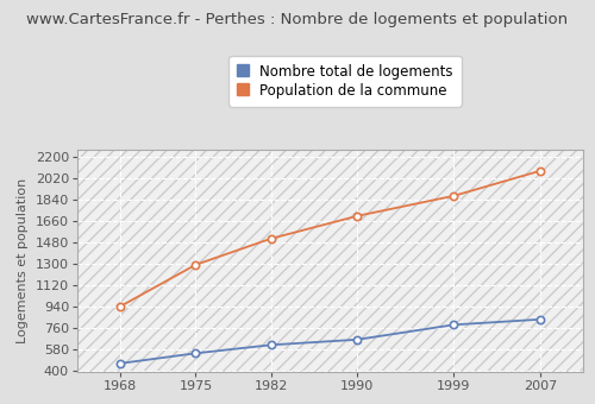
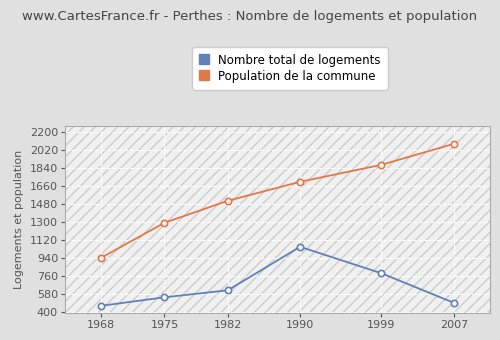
Nombre total de logements/1990: 660 -> 1050
Nombre total de logements/2007: 830 -> 490
